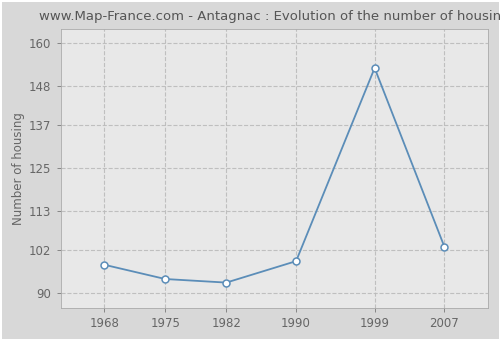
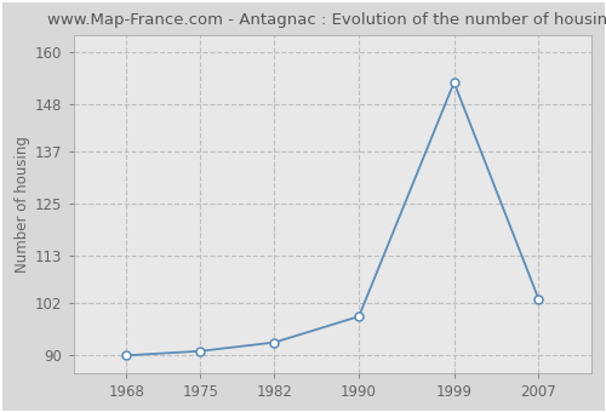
1968: 98 -> 90
1975: 94 -> 91
